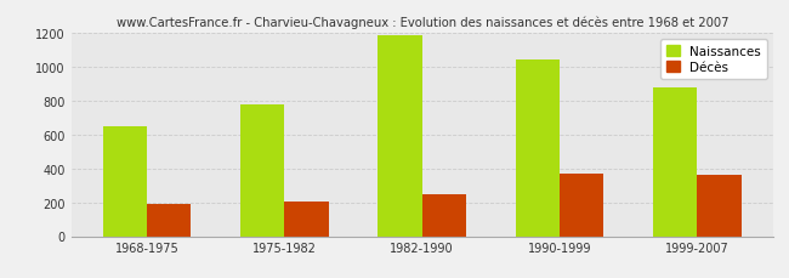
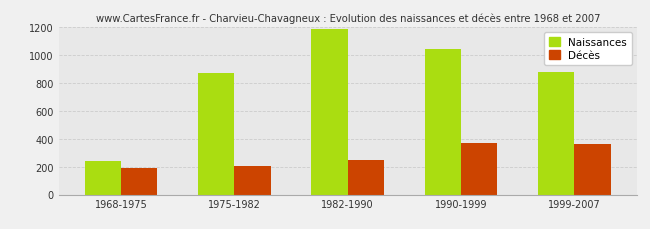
Naissances/1968-1975: 650 -> 240
Naissances/1975-1982: 780 -> 870
